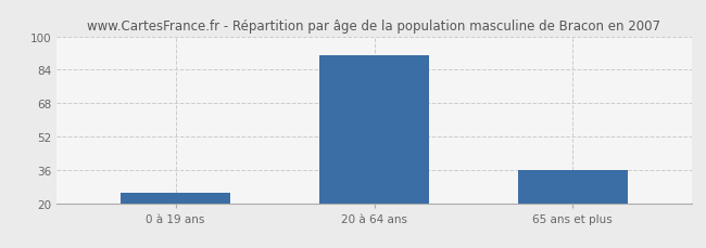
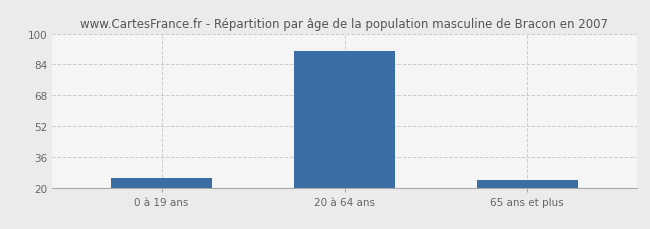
65 ans et plus: 36 -> 24
